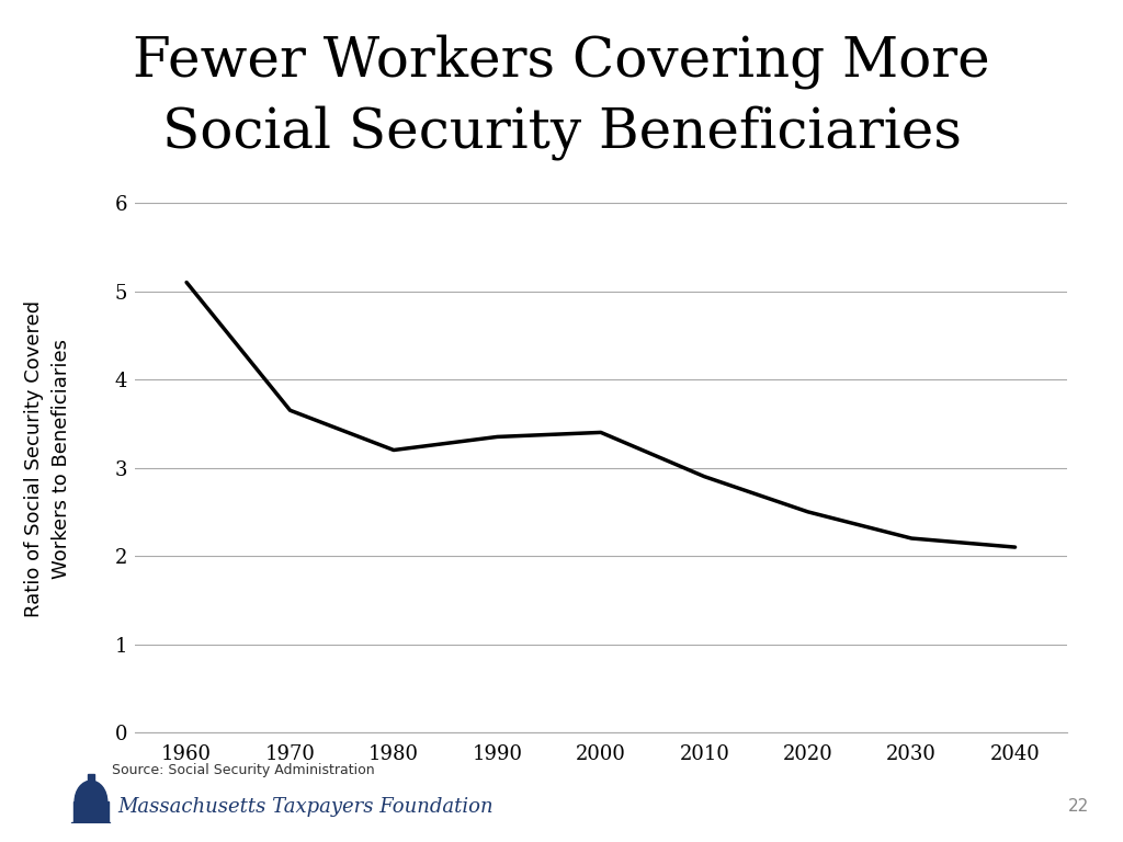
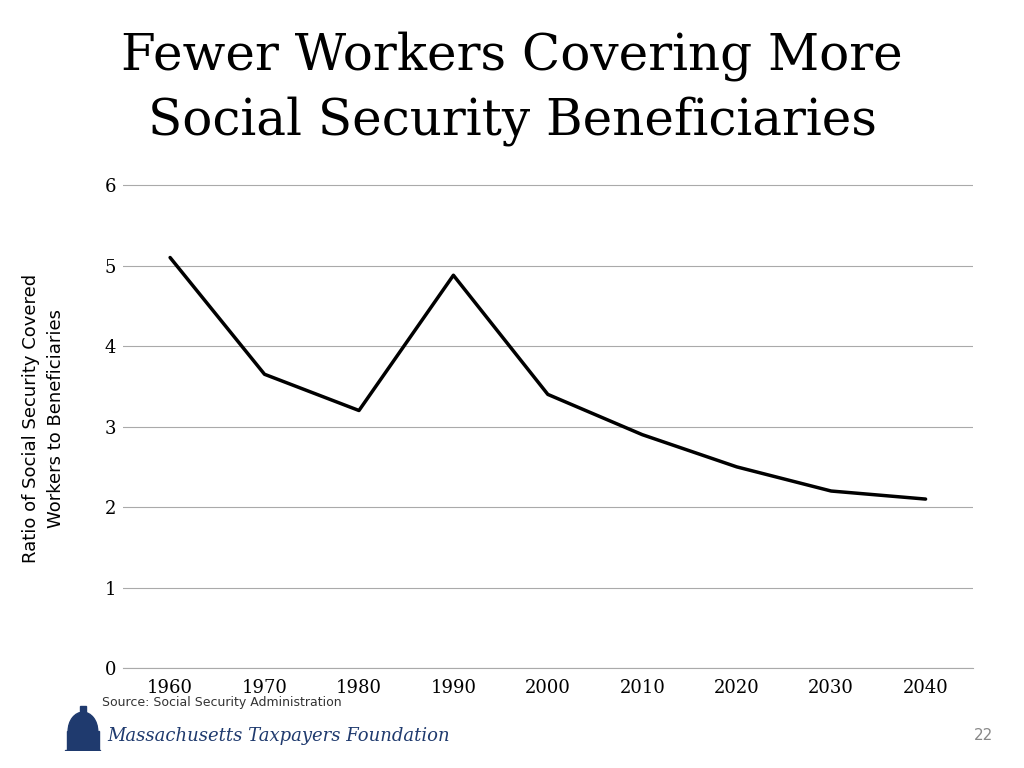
1990: 3.35 -> 4.88
